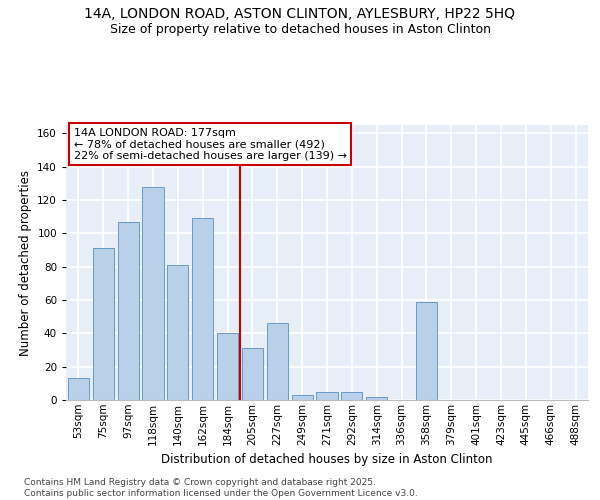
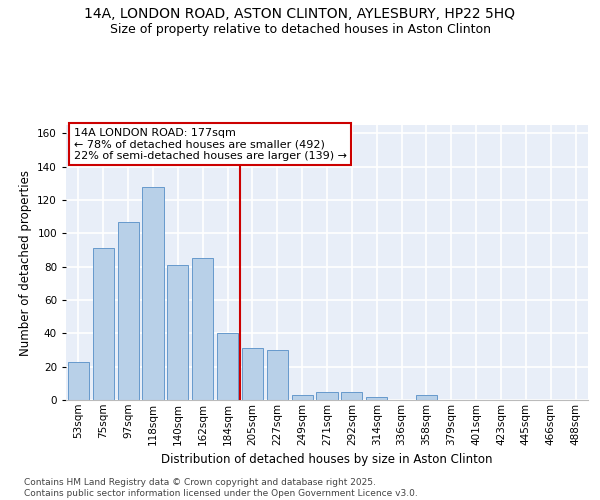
53sqm: 13 -> 23
162sqm: 109 -> 85
227sqm: 46 -> 30
358sqm: 59 -> 3
